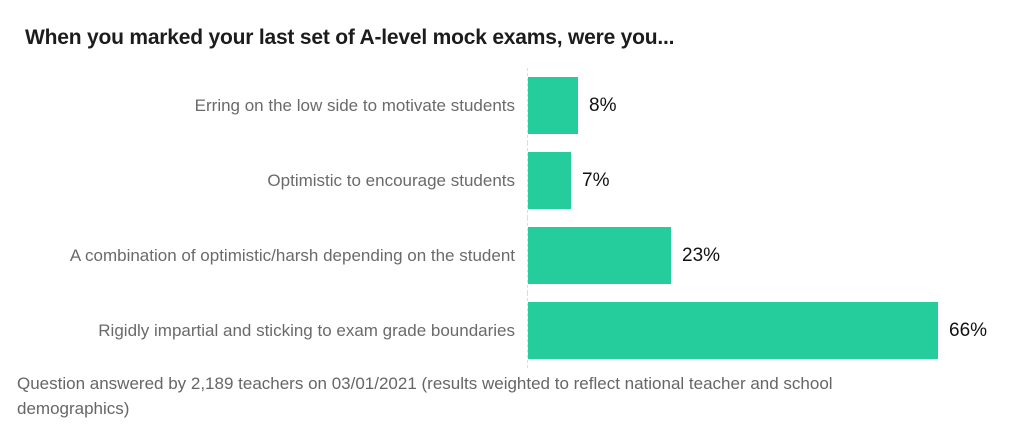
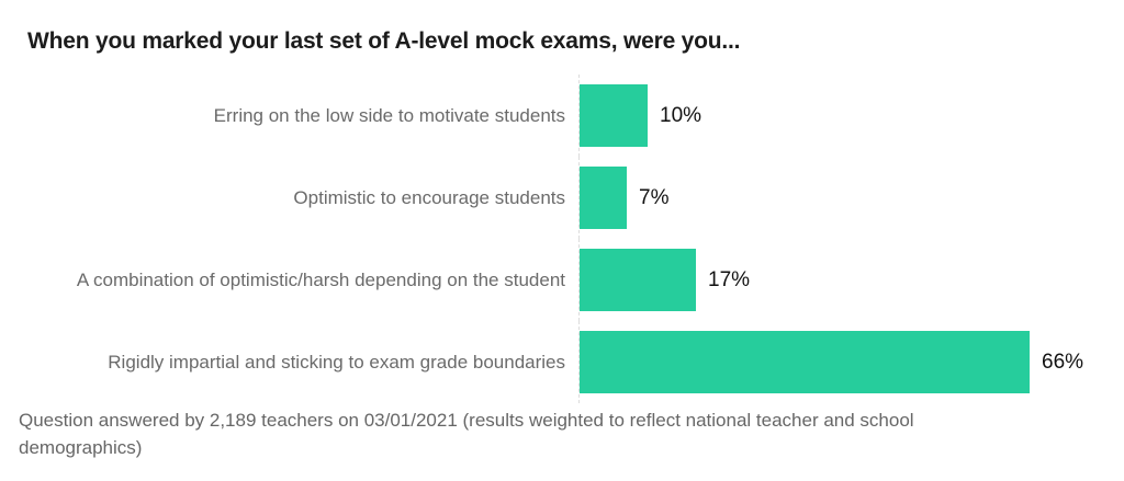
Erring on the low side to motivate students: 8% -> 10%
A combination of optimistic/harsh depending on the student: 23% -> 17%
